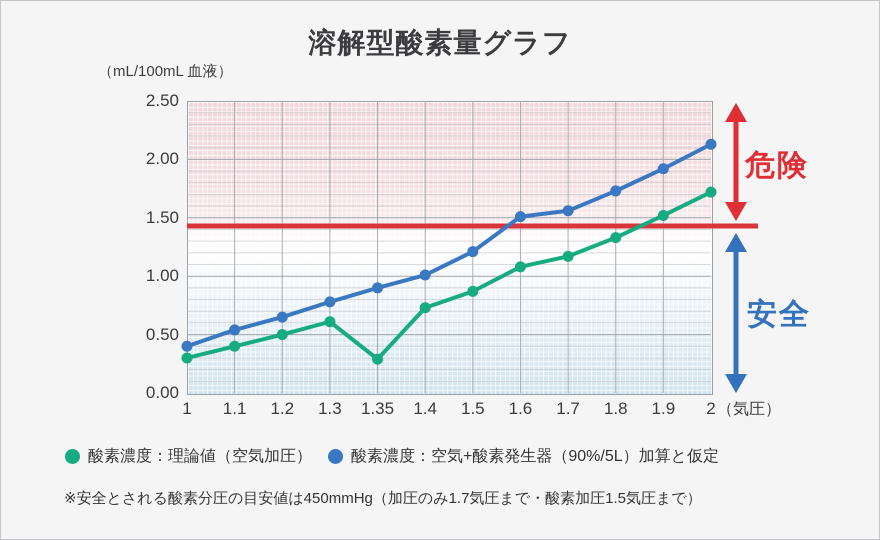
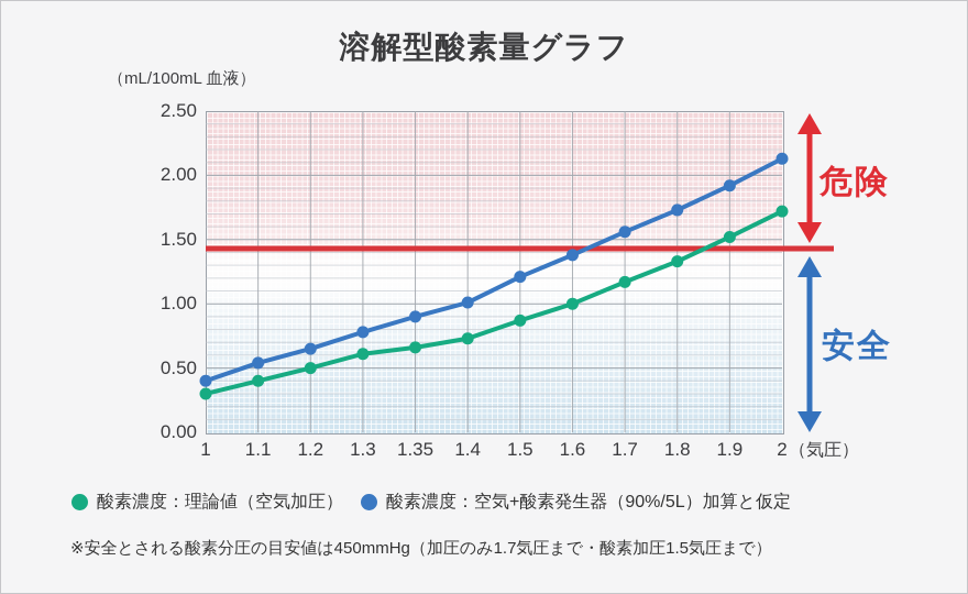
酸素濃度：理論値（空気加圧）/1.35: 0.29 -> 0.66
酸素濃度：理論値（空気加圧）/1.6: 1.08 -> 1.00
酸素濃度：空気+酸素発生器（90%/5L）加算と仮定/1.6: 1.51 -> 1.38
